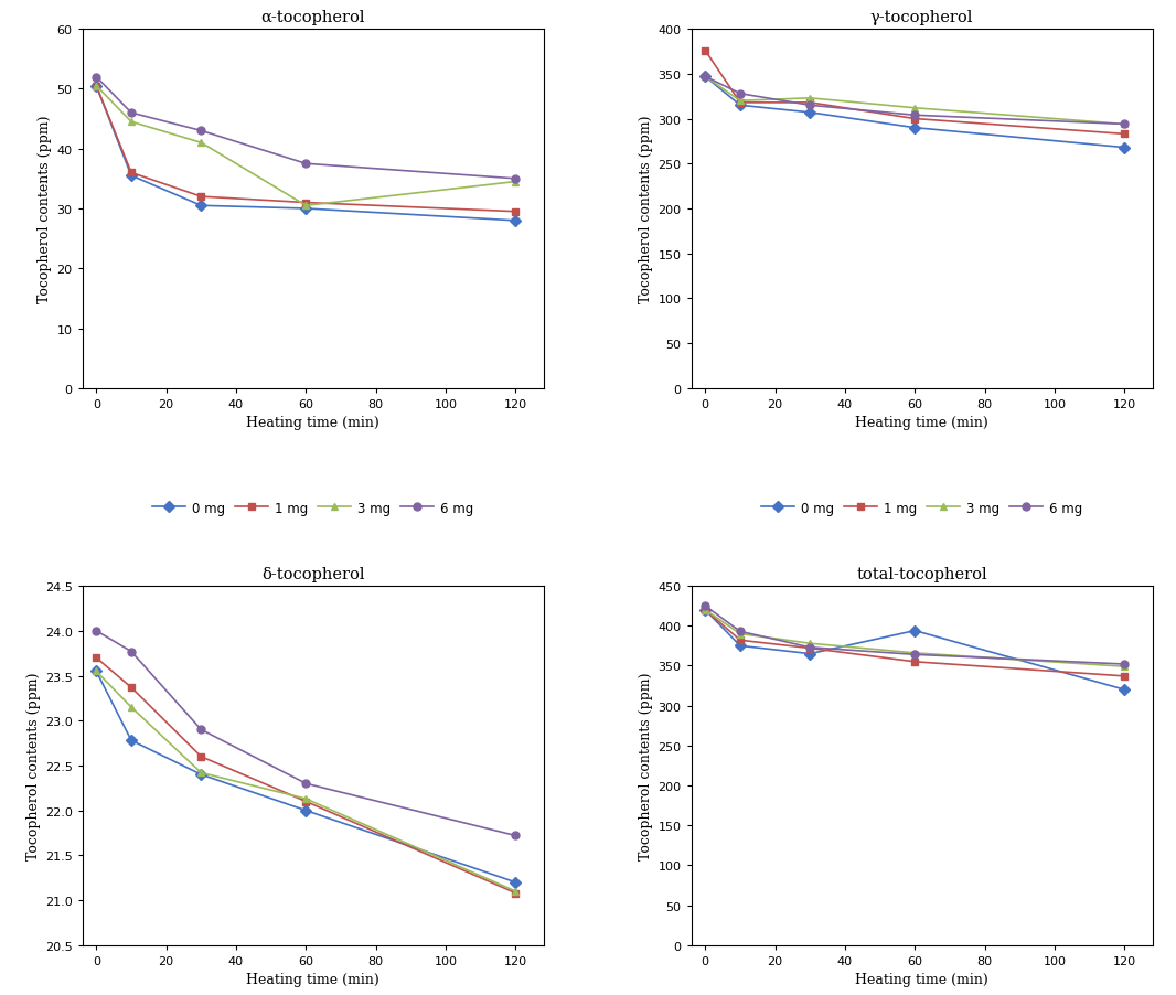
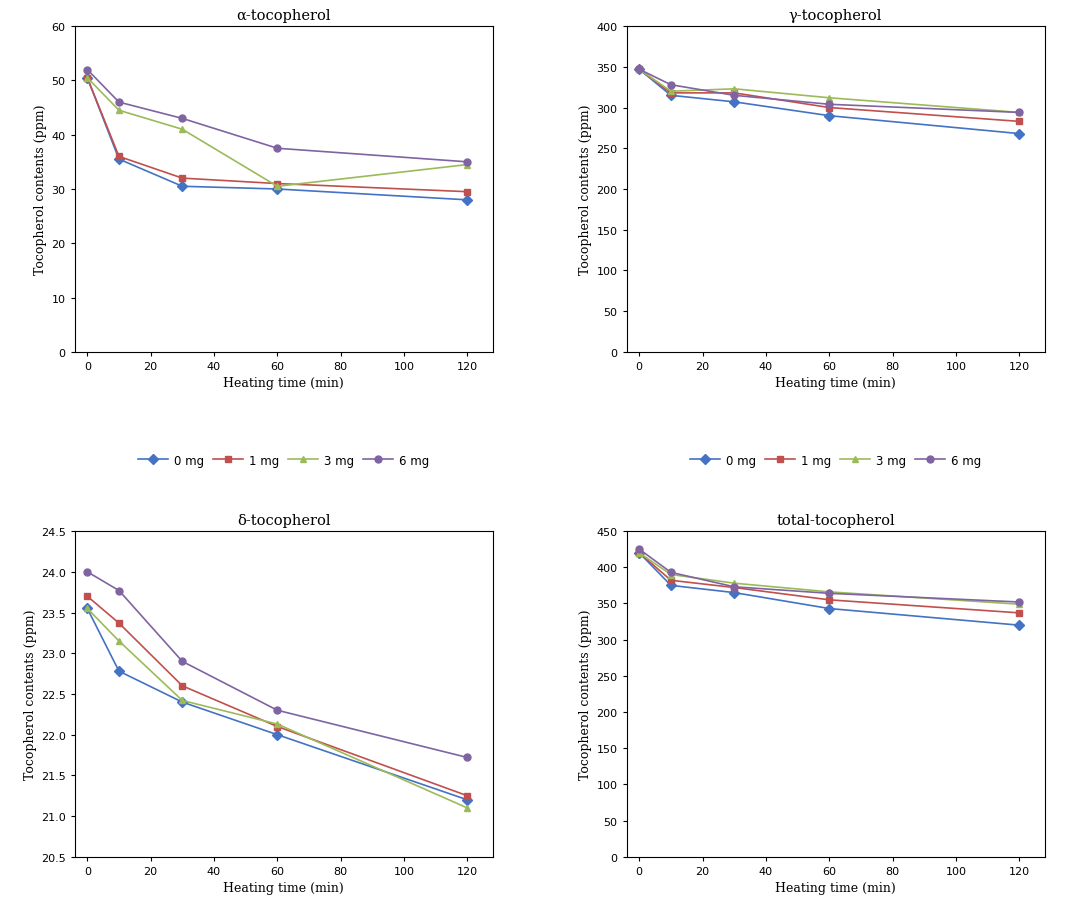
γ-tocopherol/1 mg/0: 376 -> 347
δ-tocopherol/1 mg/120: 21.08 -> 21.25
total-tocopherol/0 mg/60: 394 -> 343
